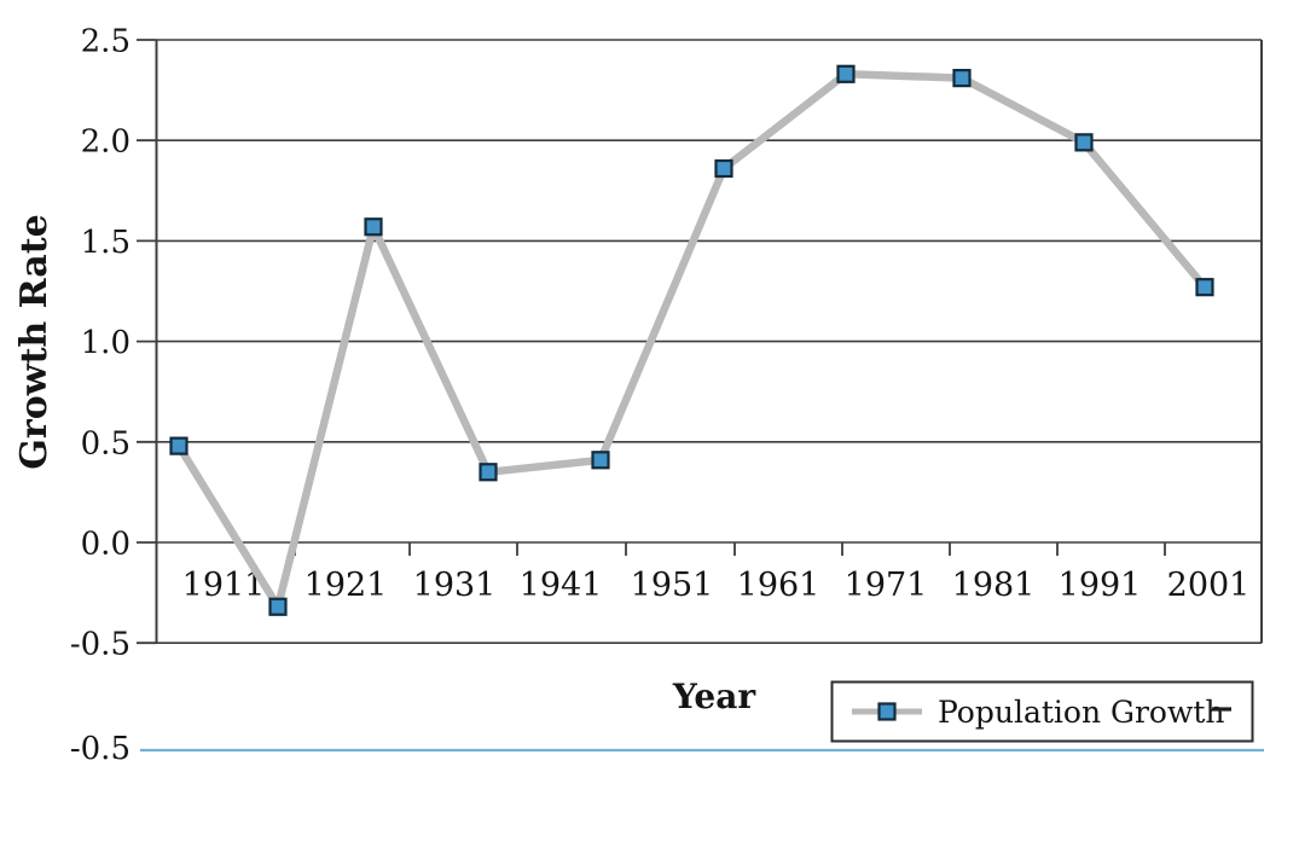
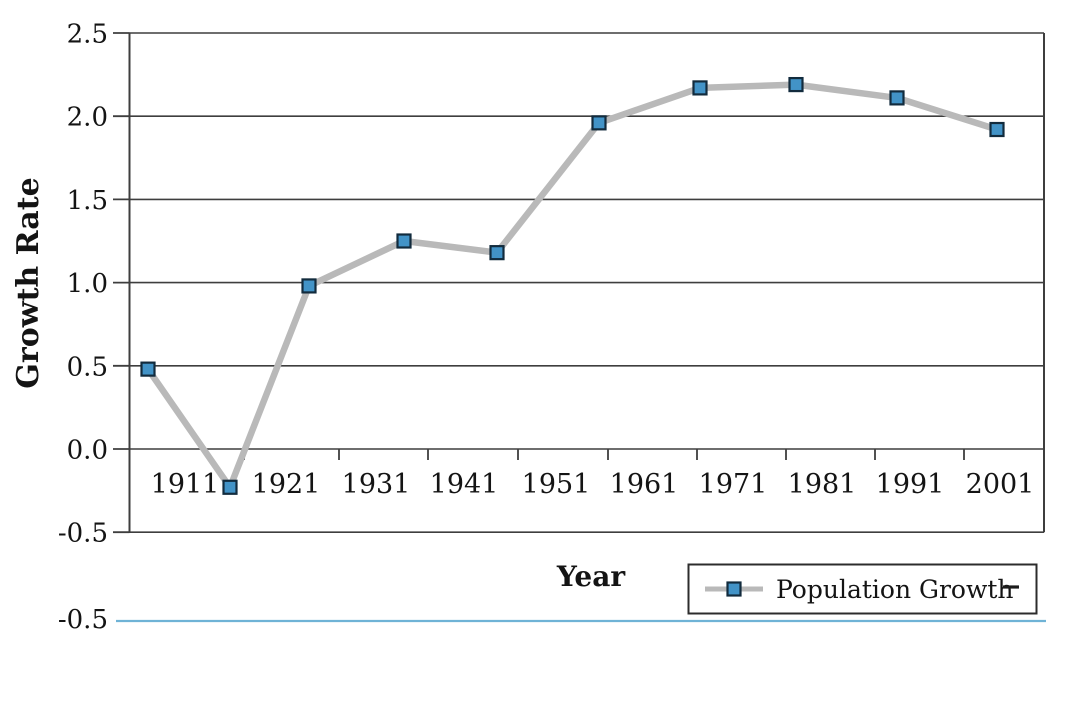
1921: -0.32 -> -0.23
1931: 1.57 -> 0.98
1941: 0.35 -> 1.25
1951: 0.41 -> 1.18
1961: 1.86 -> 1.96
1971: 2.33 -> 2.17
1981: 2.31 -> 2.19
1991: 1.99 -> 2.11
2001: 1.27 -> 1.92
